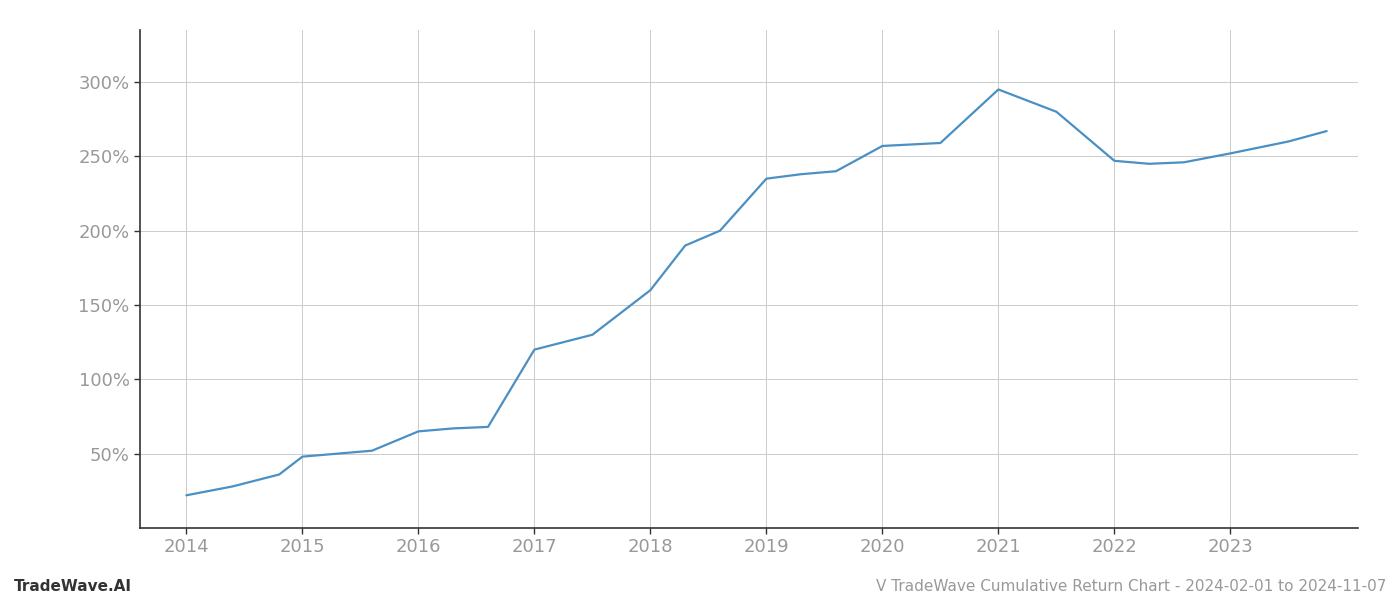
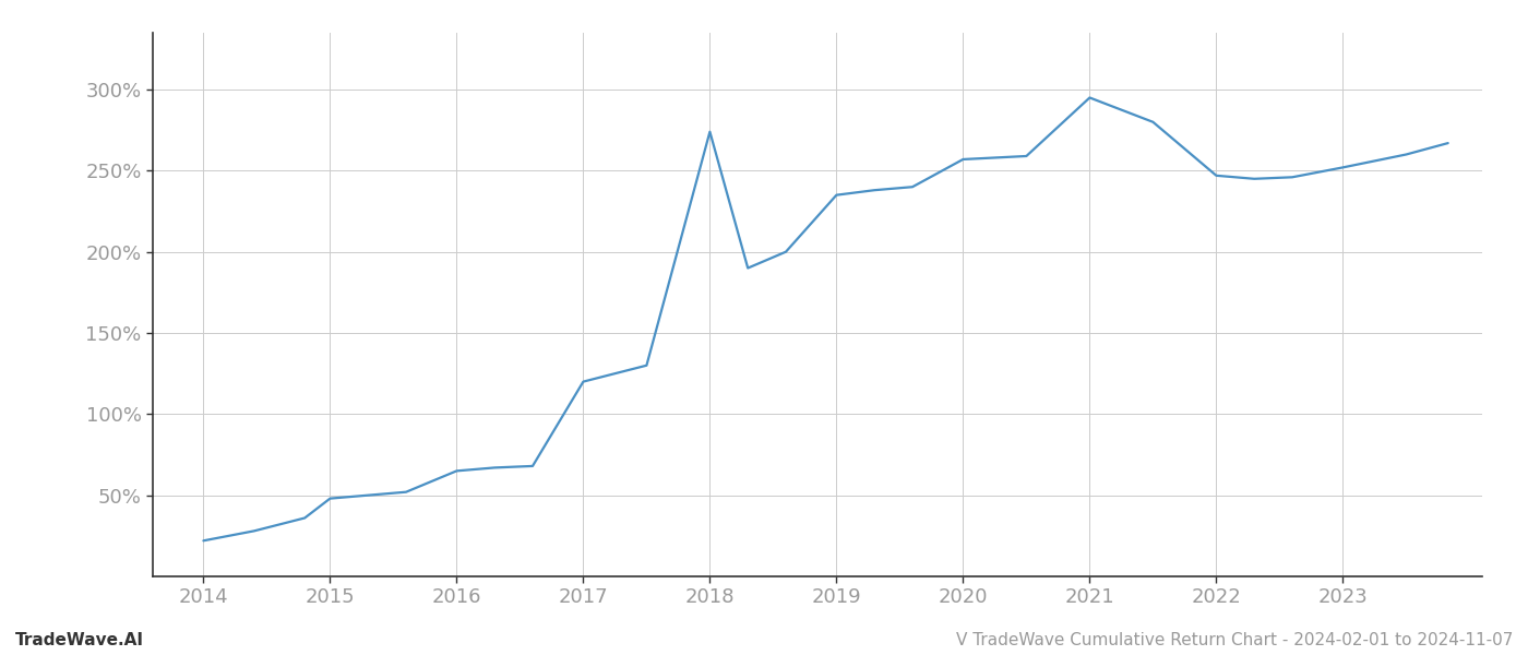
2018: 160% -> 274%
